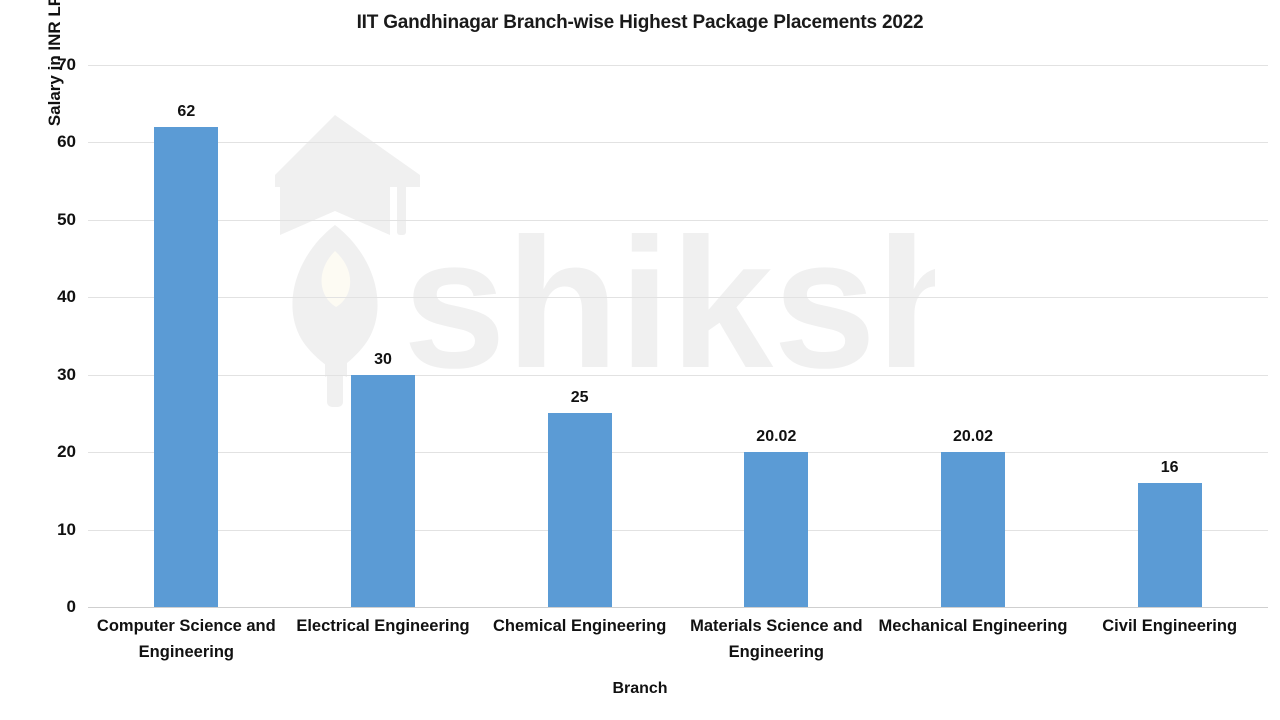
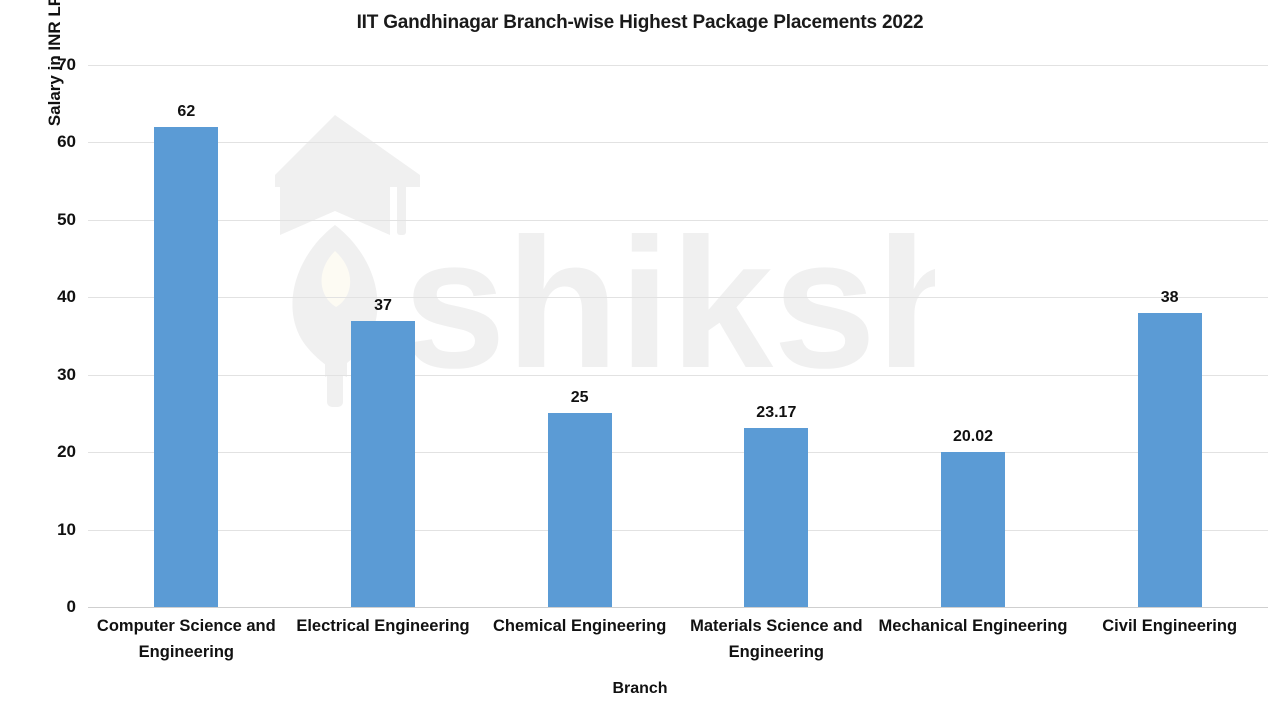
Electrical Engineering: 30 -> 37
Materials Science and Engineering: 20.02 -> 23.17
Civil Engineering: 16 -> 38
